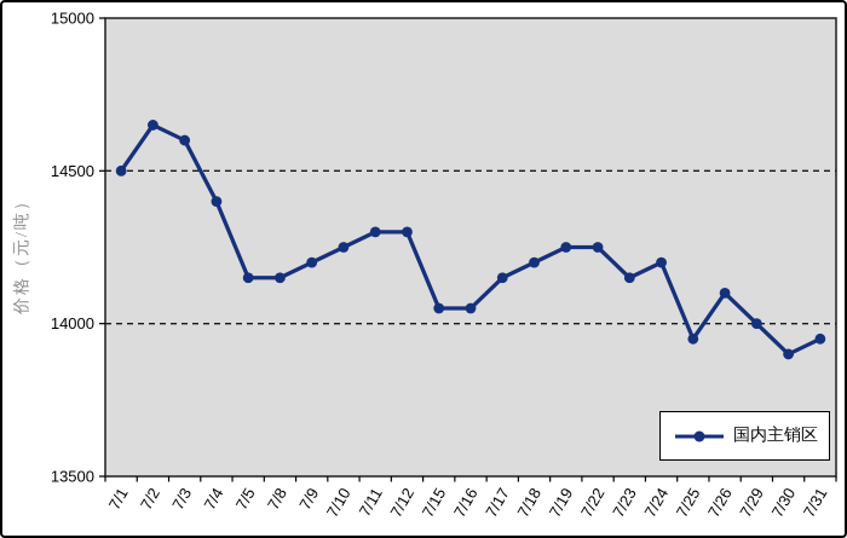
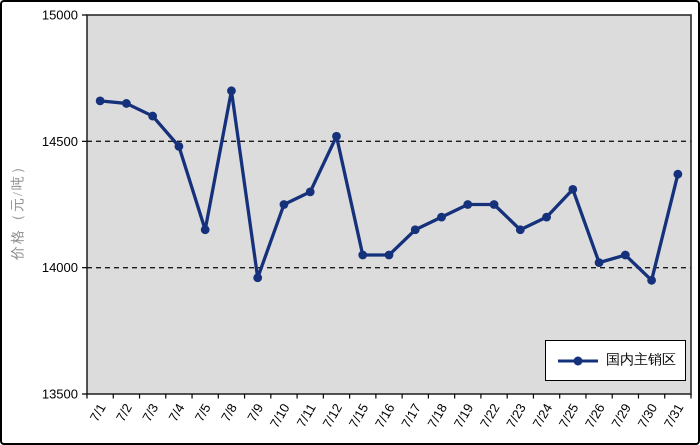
7/1: 14500 -> 14660
7/4: 14400 -> 14480
7/8: 14150 -> 14700
7/9: 14200 -> 13960
7/12: 14300 -> 14520
7/25: 13950 -> 14310
7/26: 14100 -> 14020
7/29: 14000 -> 14050
7/30: 13900 -> 13950
7/31: 13950 -> 14370
